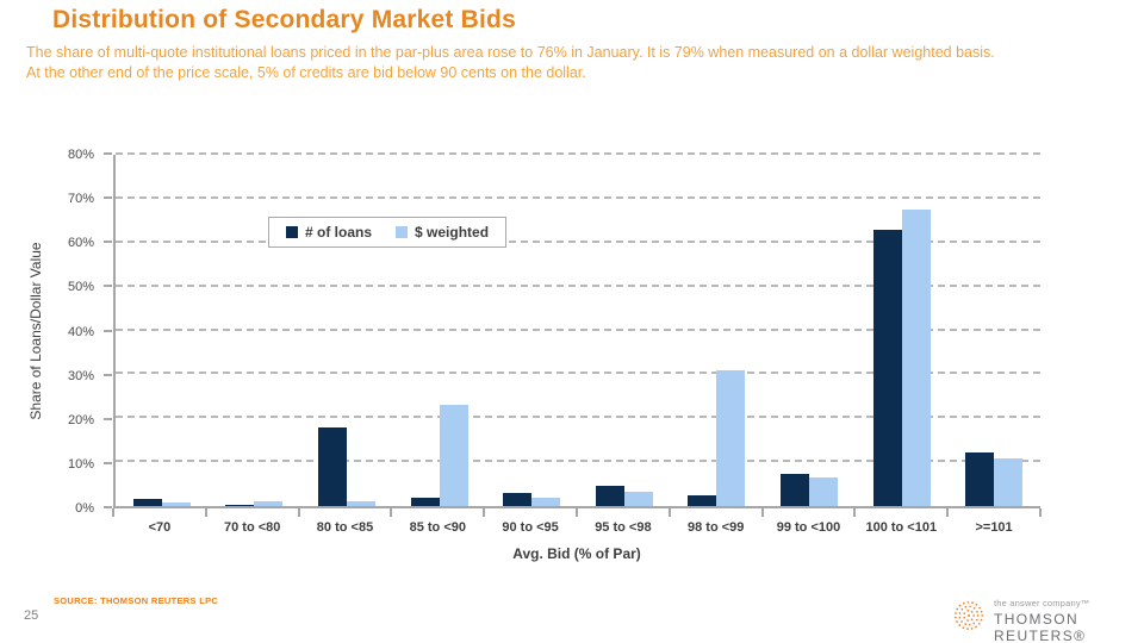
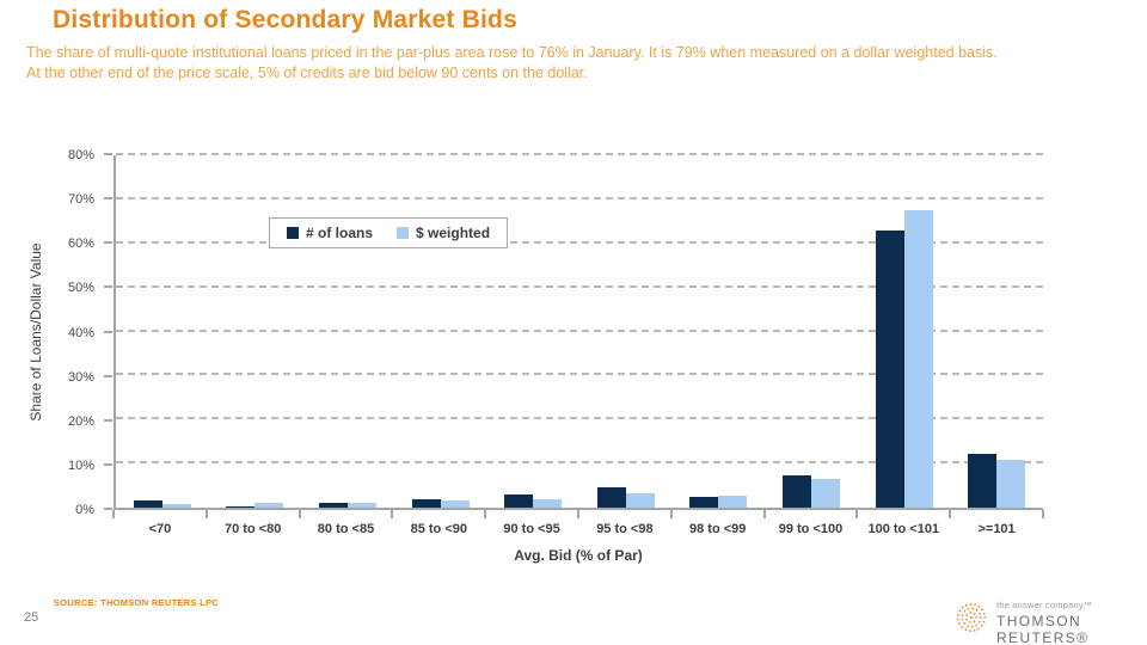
# of loans/80 to <85: 18% -> 1%
$ weighted/85 to <90: 23% -> 2%
$ weighted/98 to <99: 31% -> 3%
